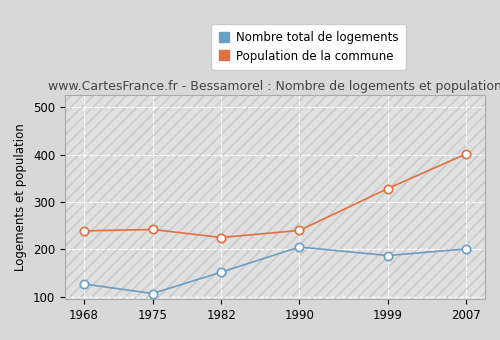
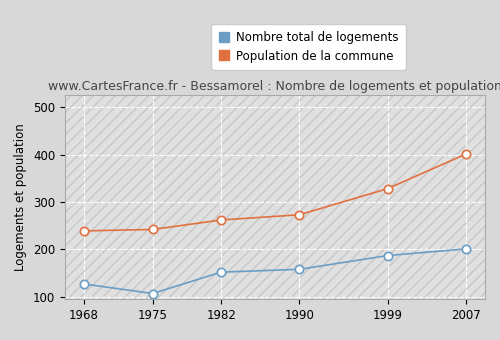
Population de la commune/1982: 225 -> 262
Nombre total de logements/1990: 205 -> 158
Population de la commune/1990: 240 -> 273
